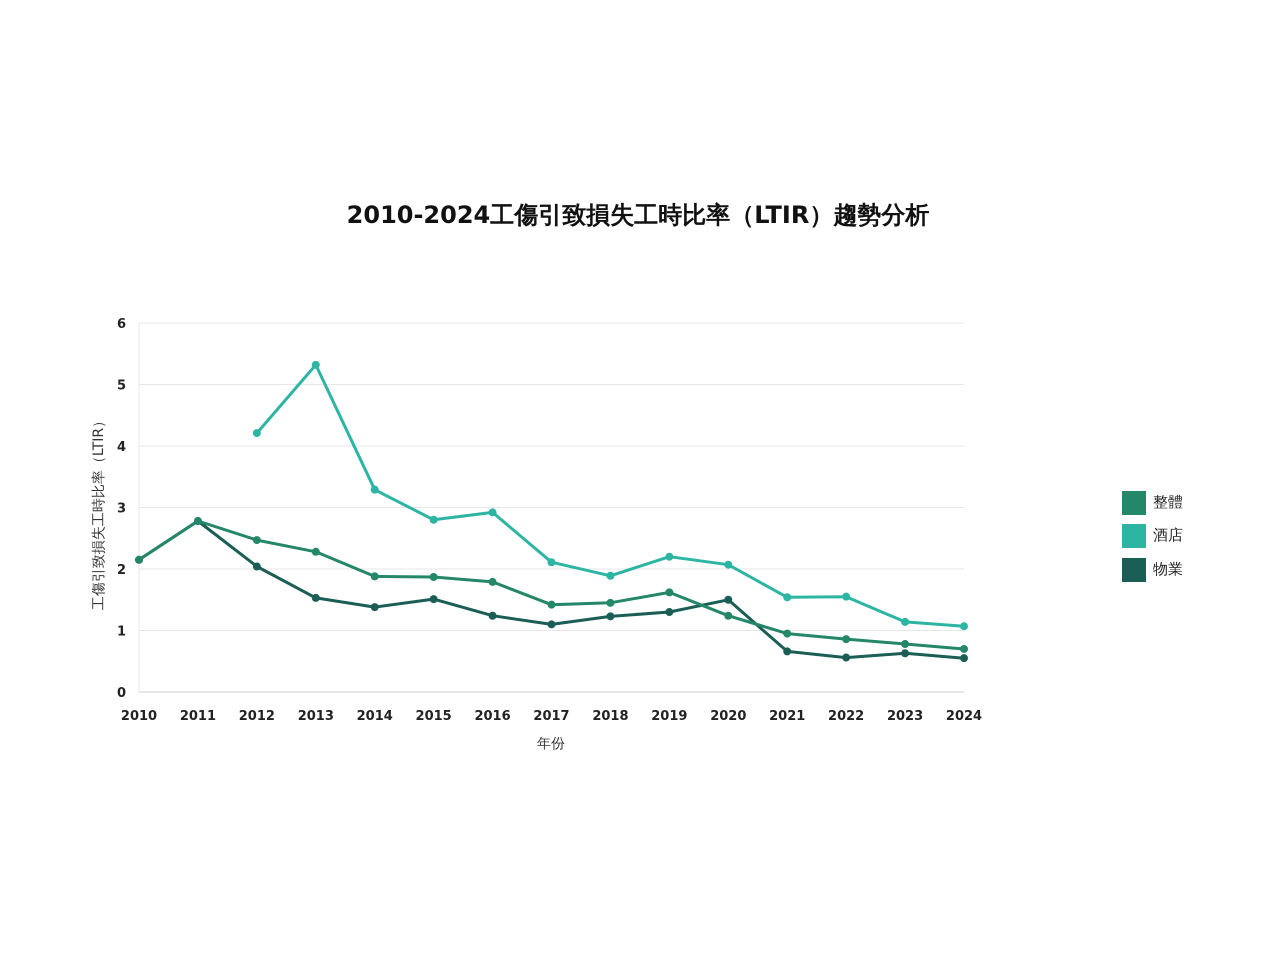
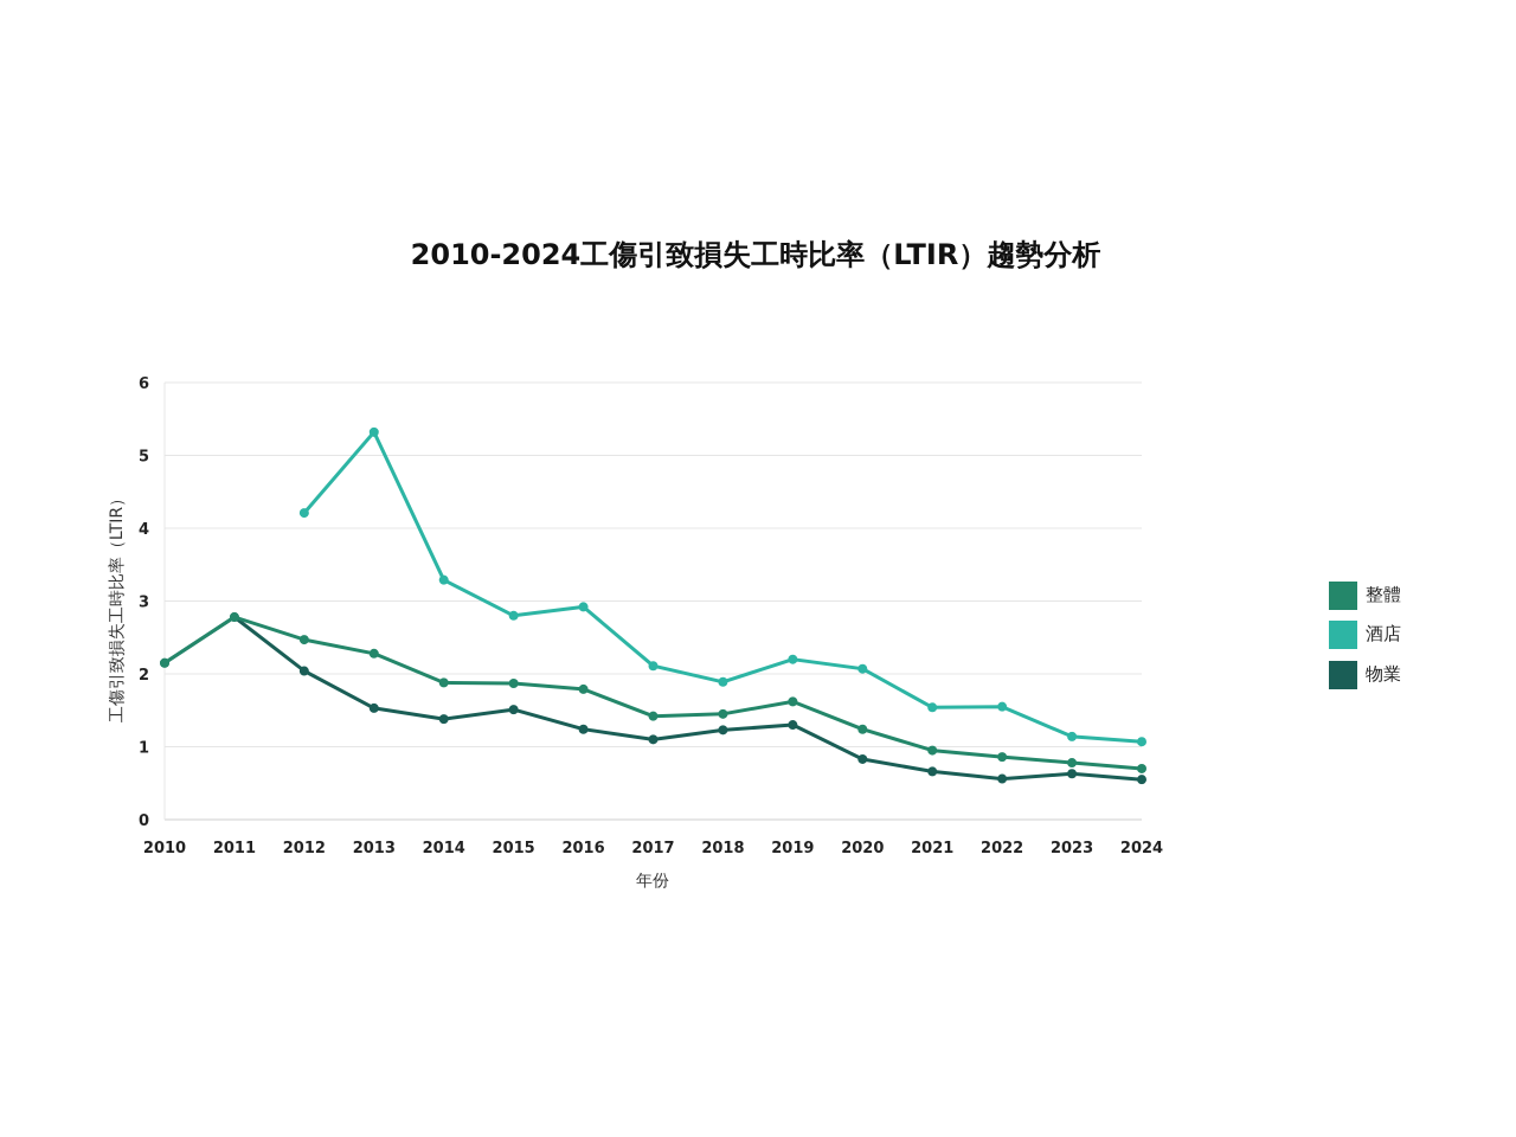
物業/2020: 1.5 -> 0.8
